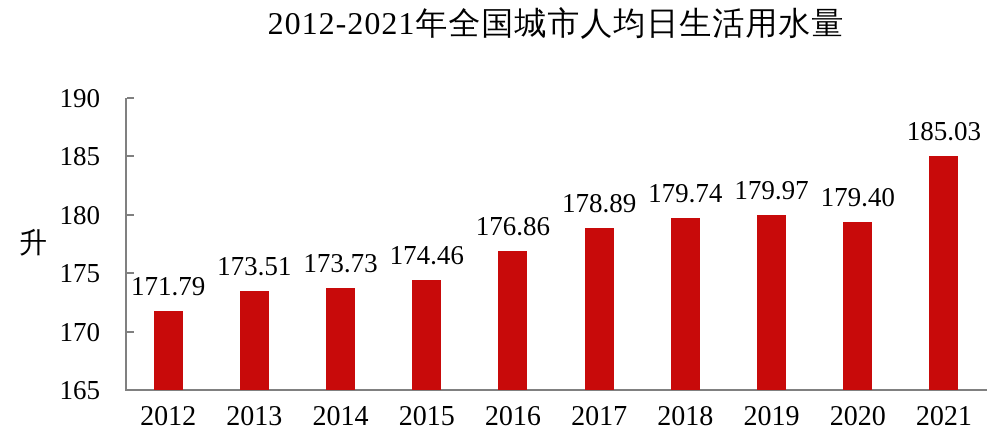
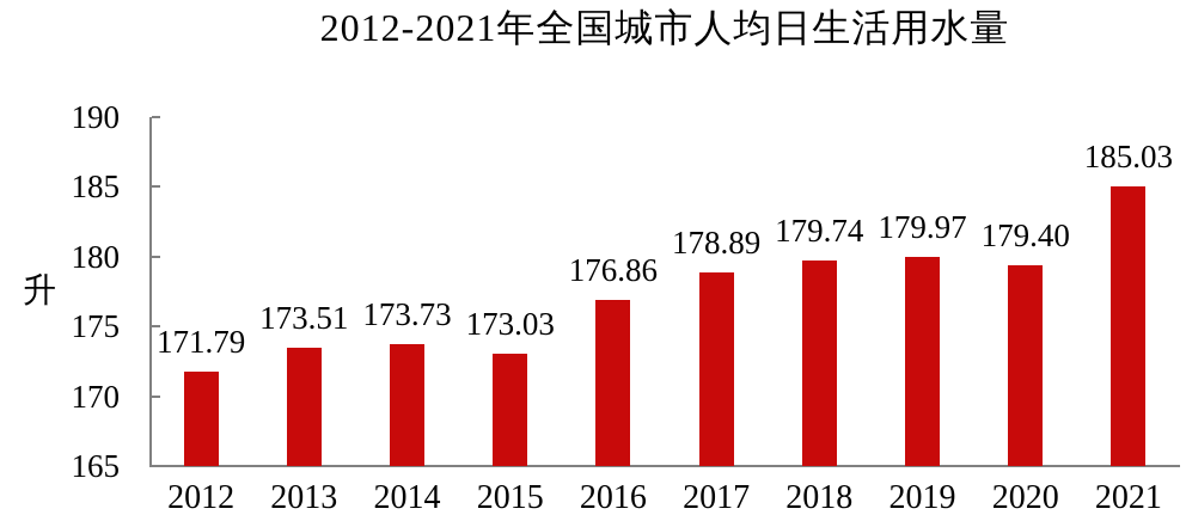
2015: 174.46 -> 173.03
